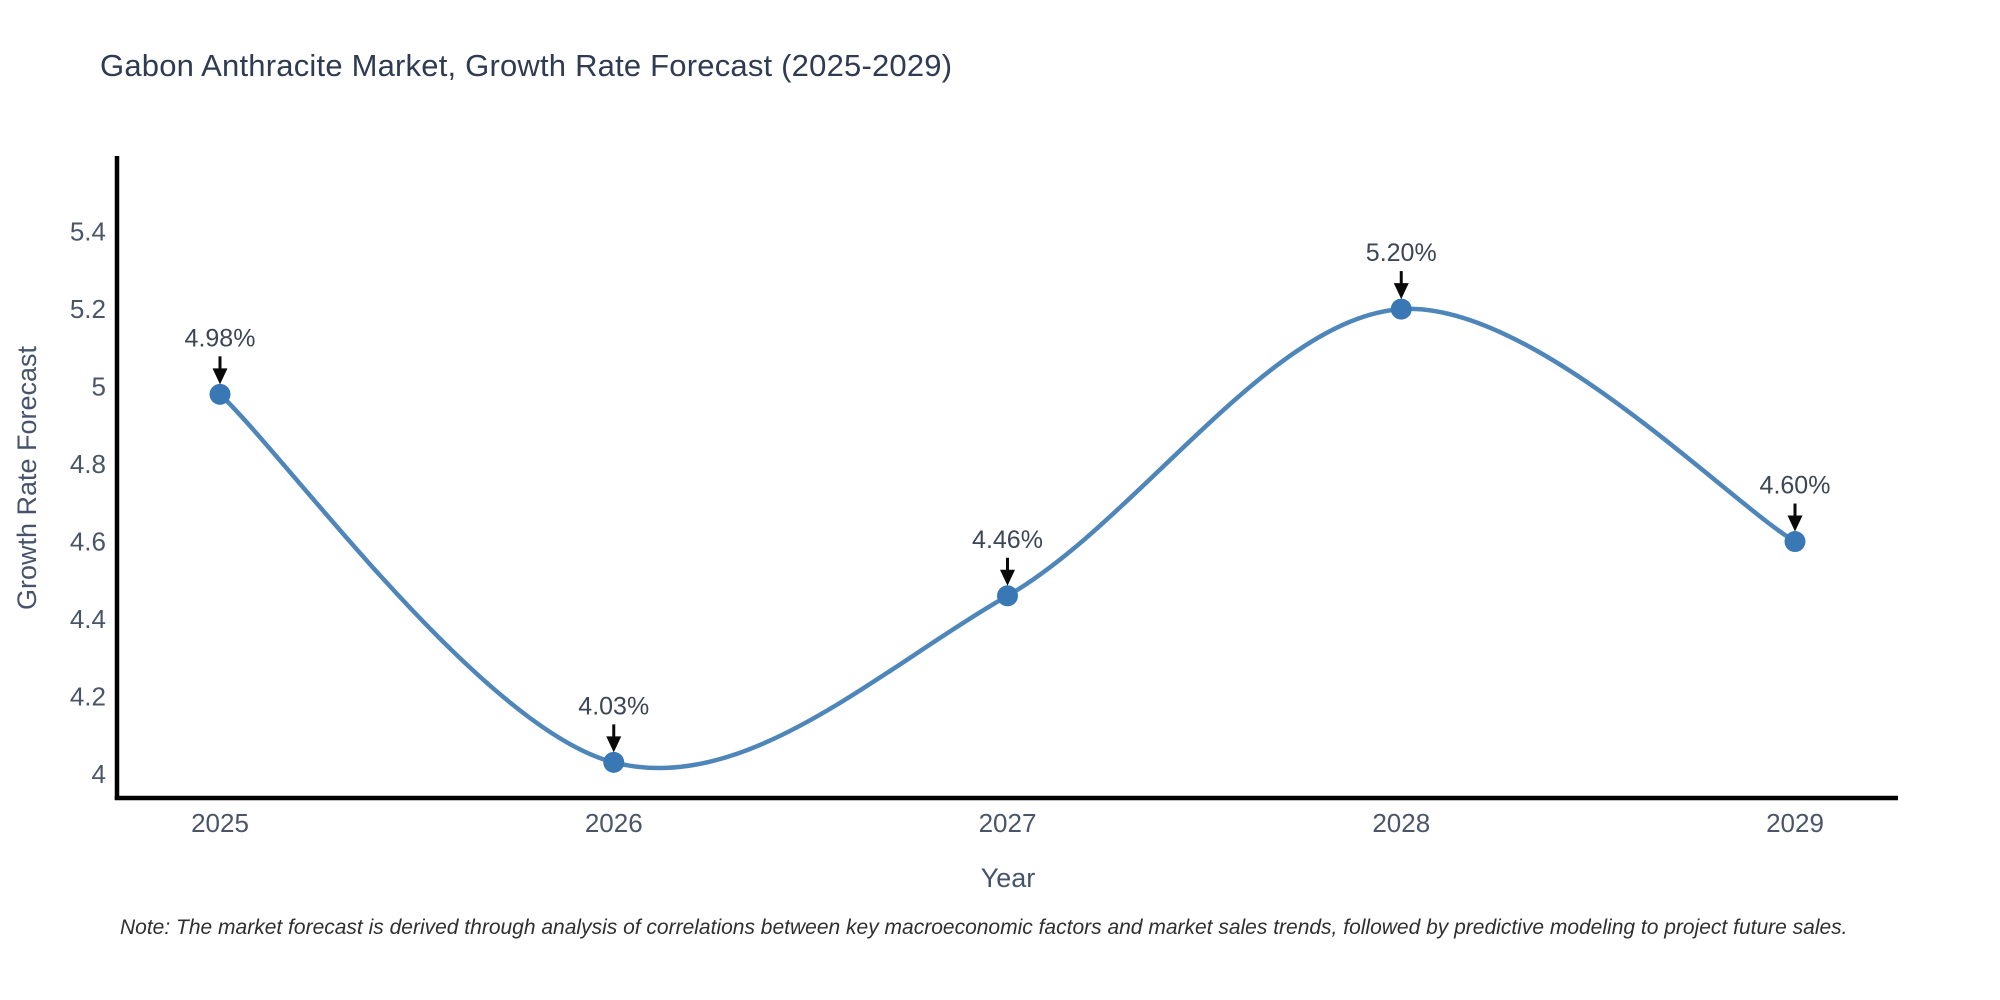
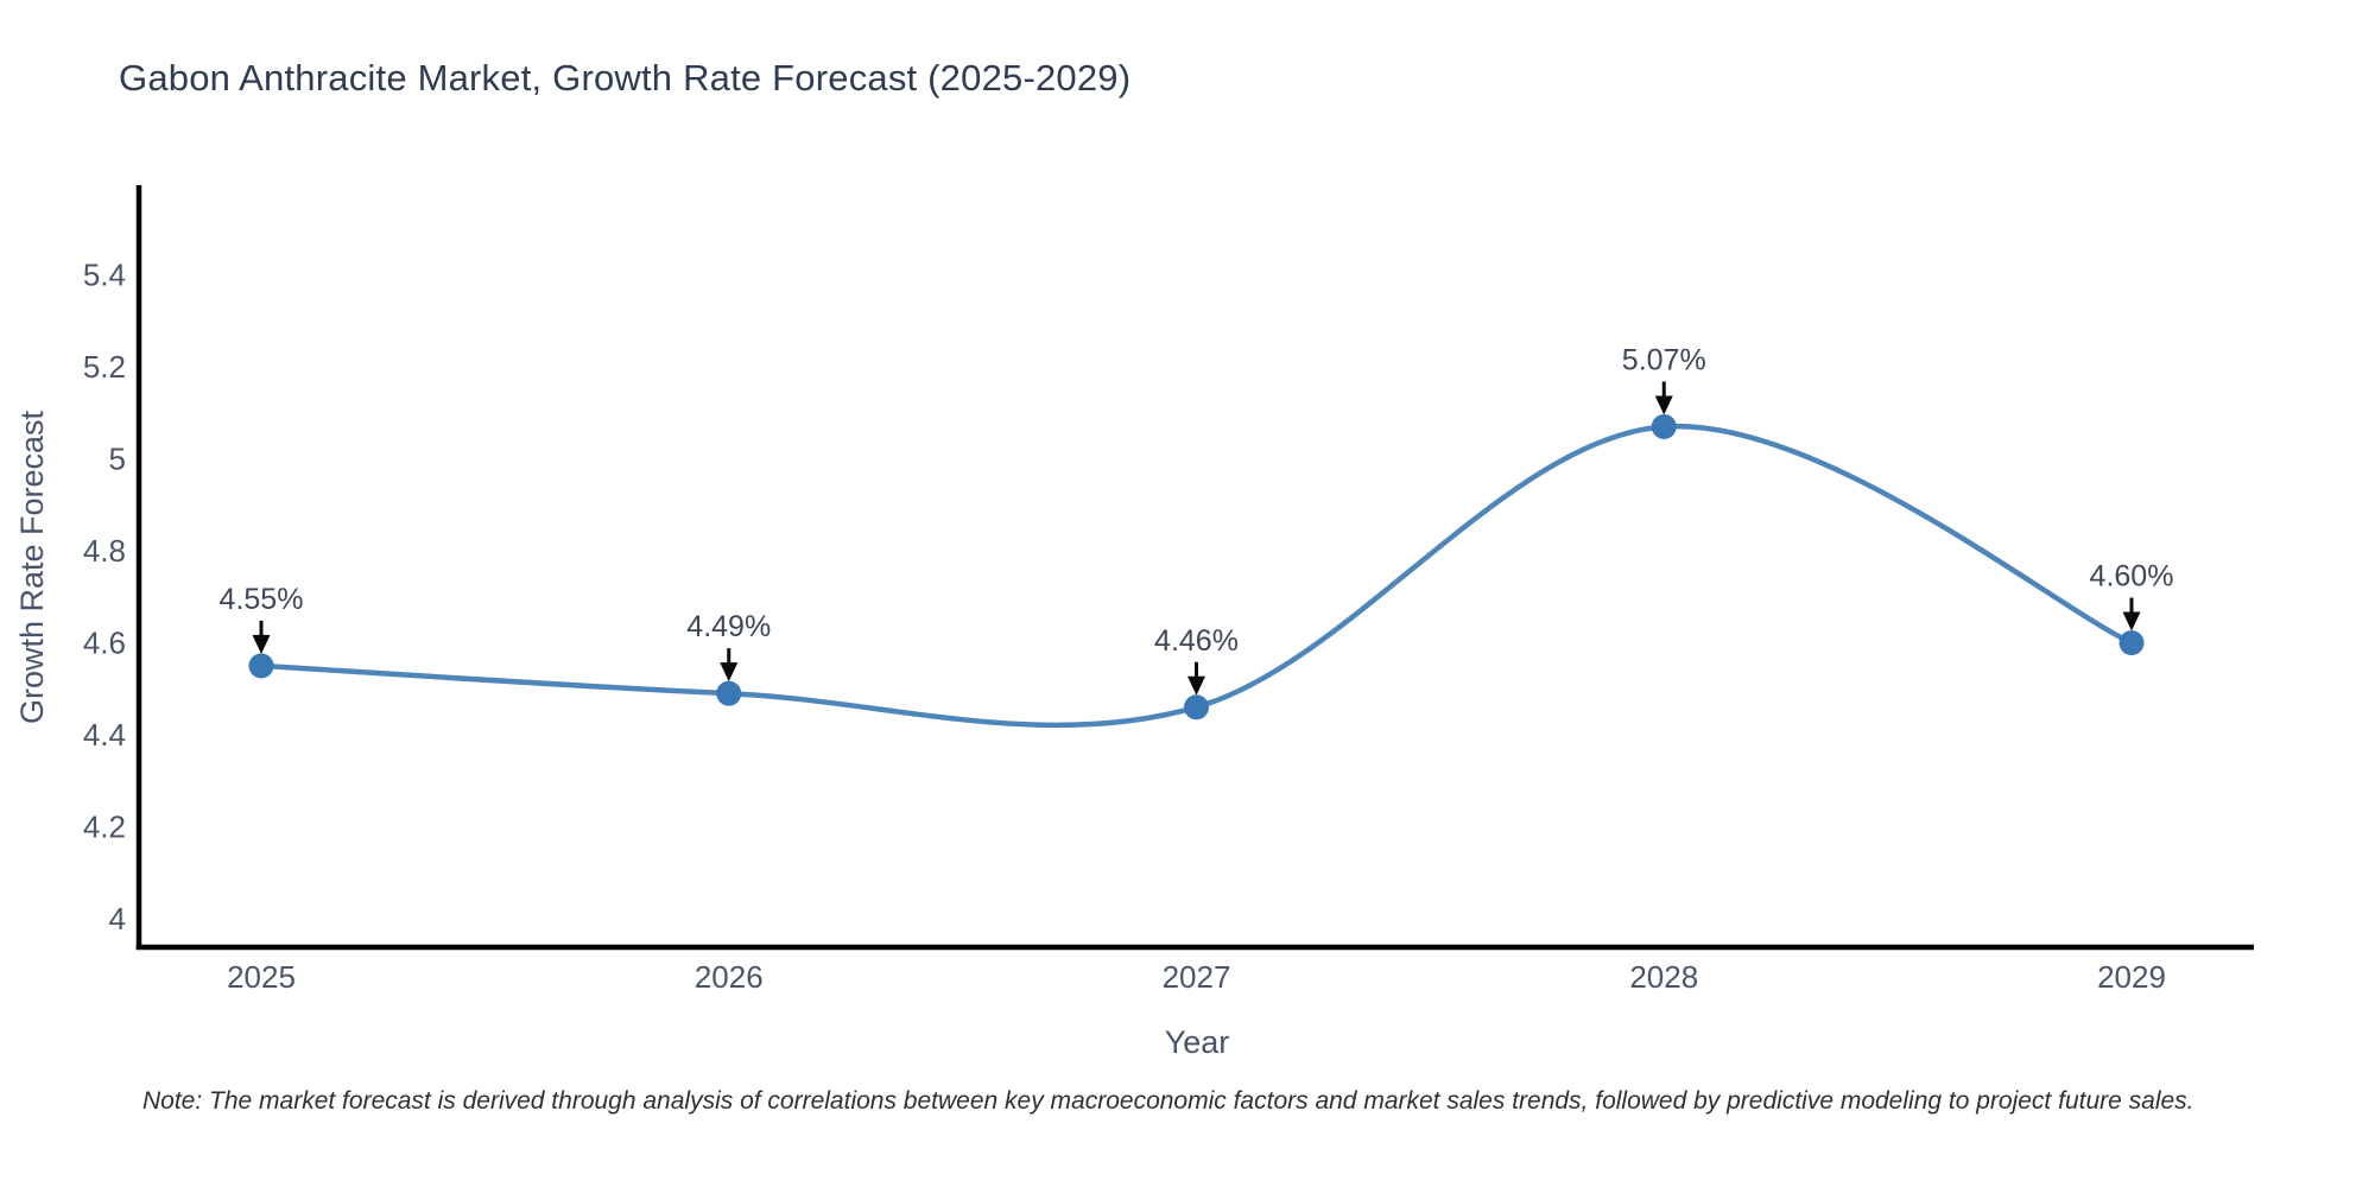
2025: 4.98% -> 4.55%
2026: 4.03% -> 4.49%
2028: 5.20% -> 5.07%
